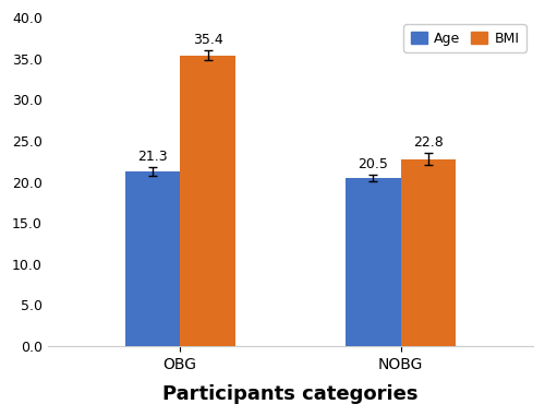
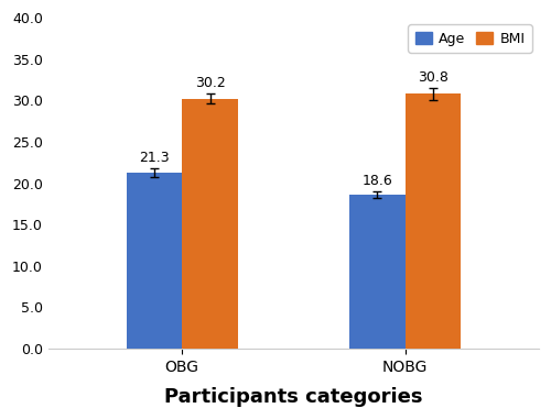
BMI/OBG: 35.4 -> 30.2
Age/NOBG: 20.5 -> 18.6
BMI/NOBG: 22.8 -> 30.8
